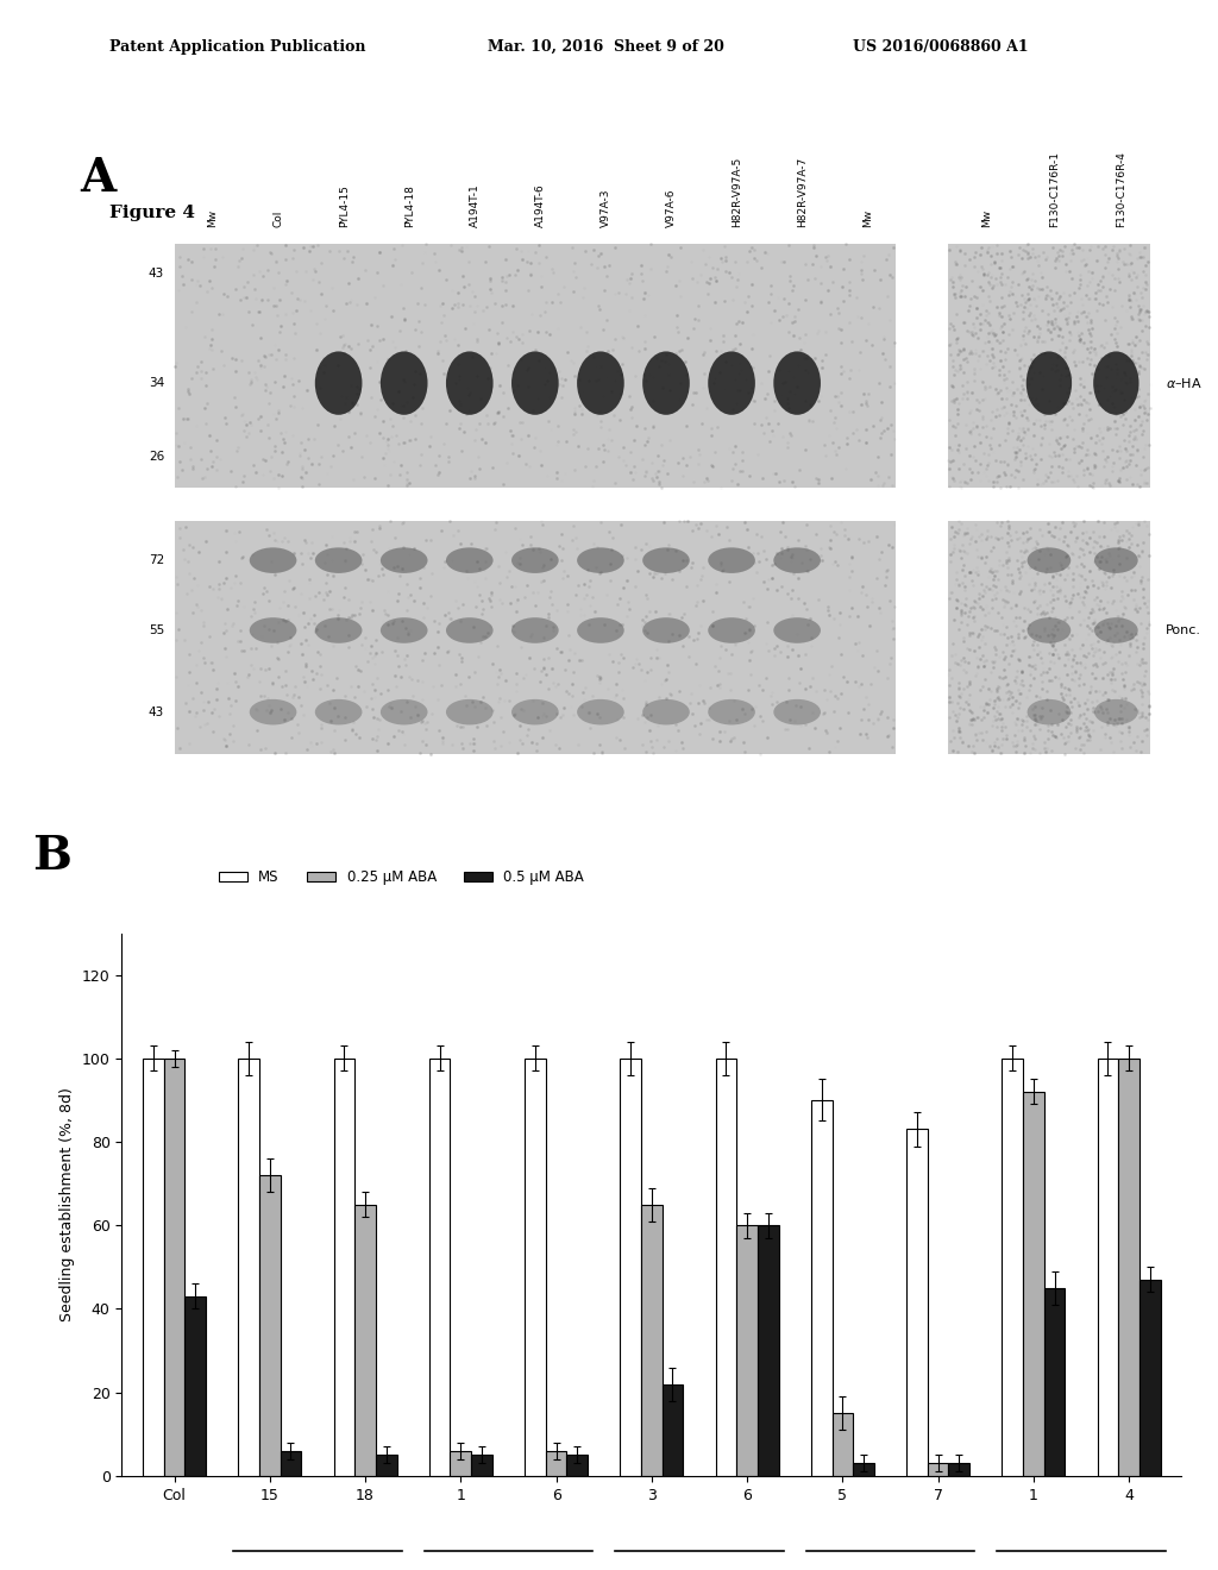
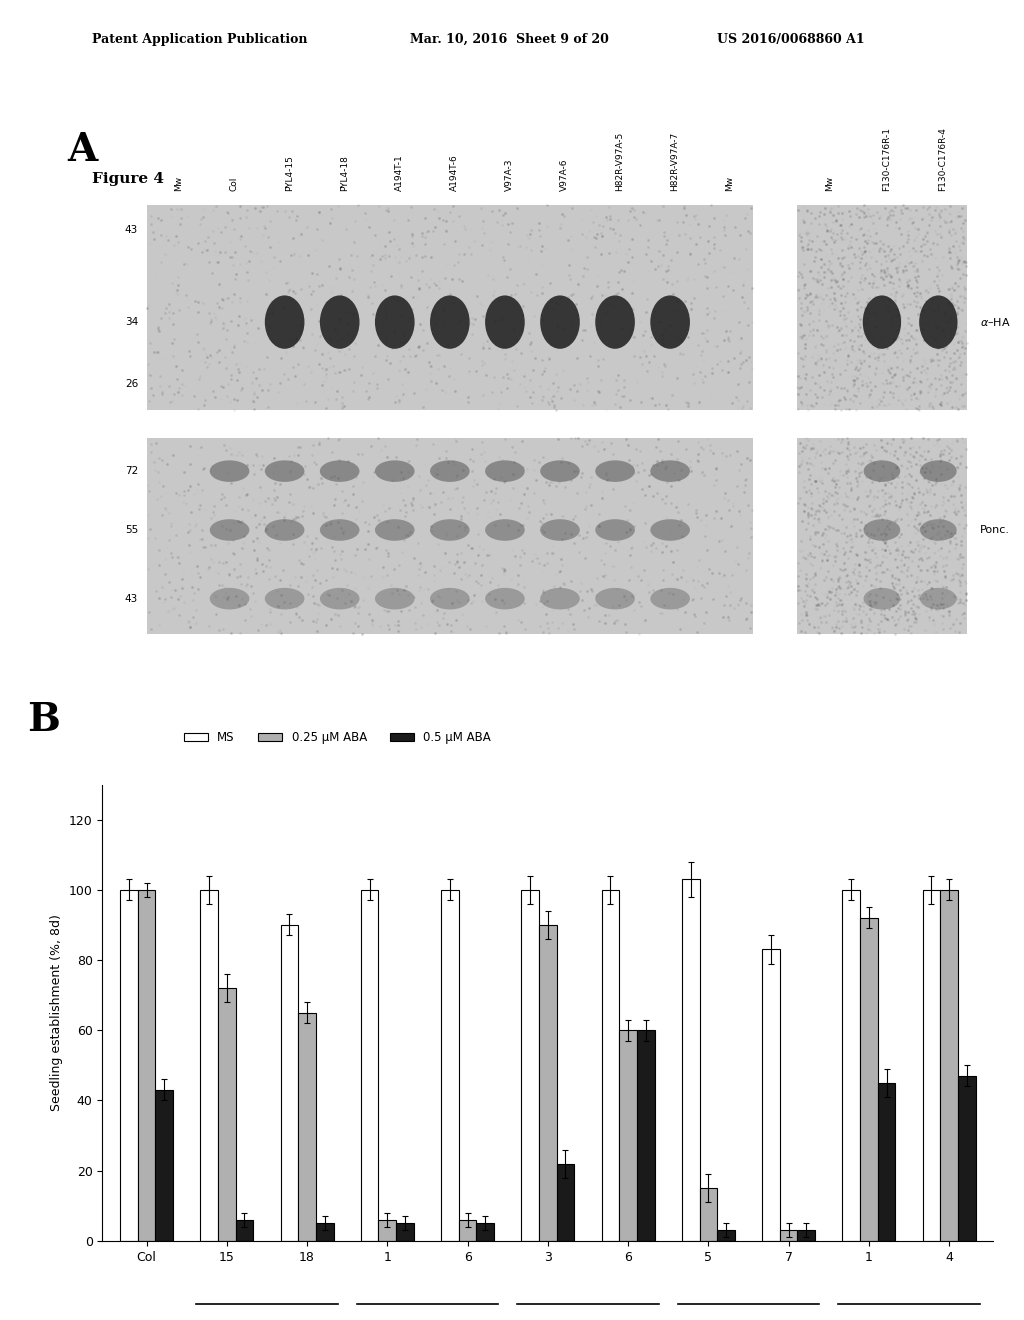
MS/18: 100 -> 90
0.25 μM ABA/3: 65 -> 90
MS/5: 90 -> 103
